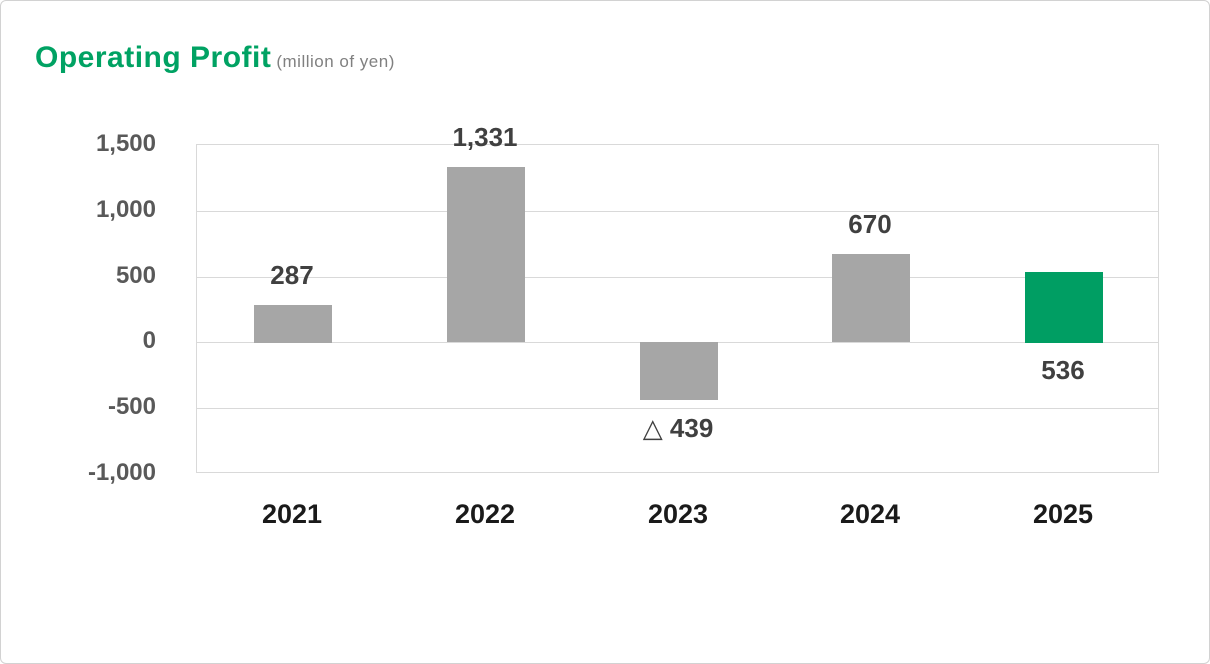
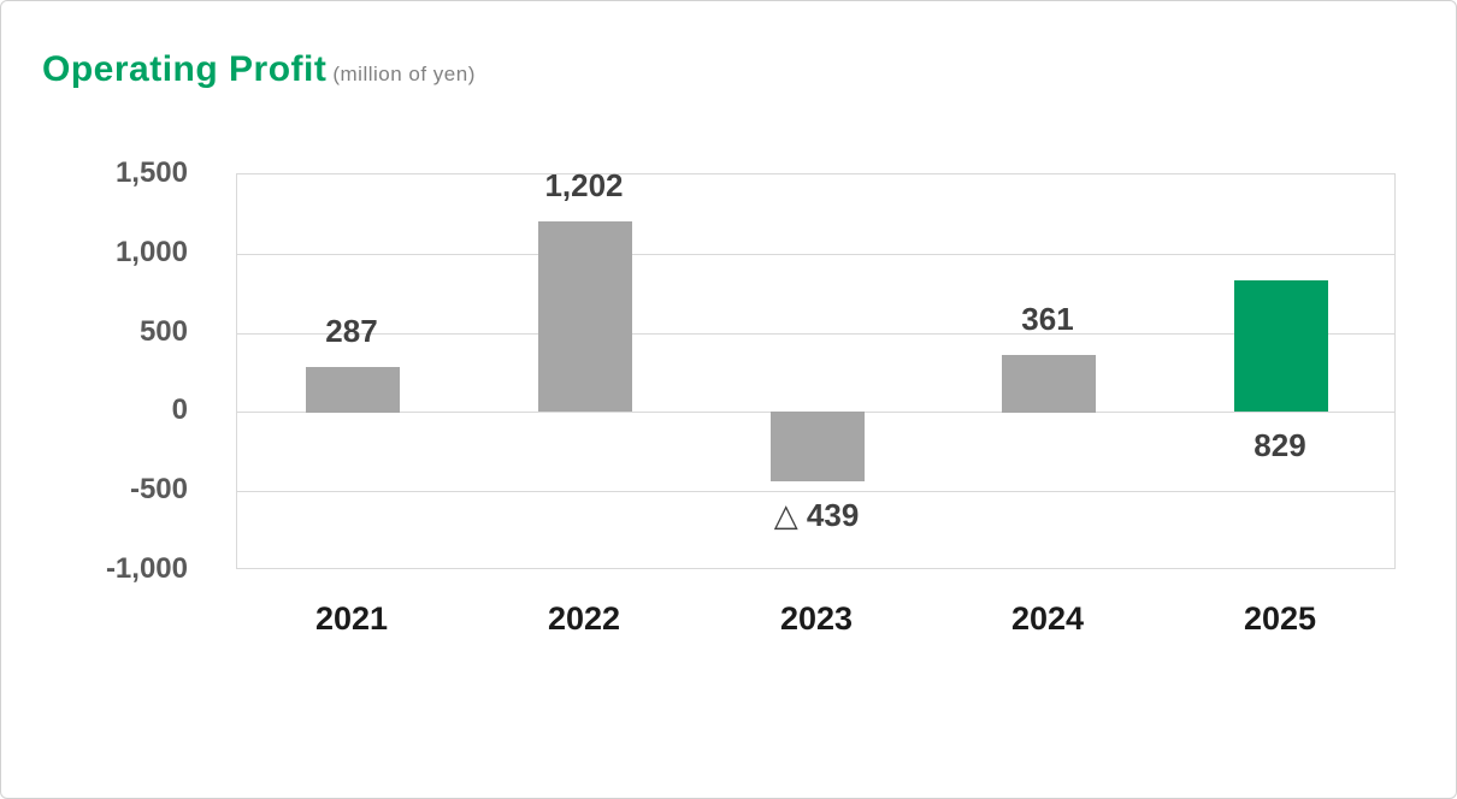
2022: 1,331 -> 1,202
2024: 670 -> 361
2025: 536 -> 829
